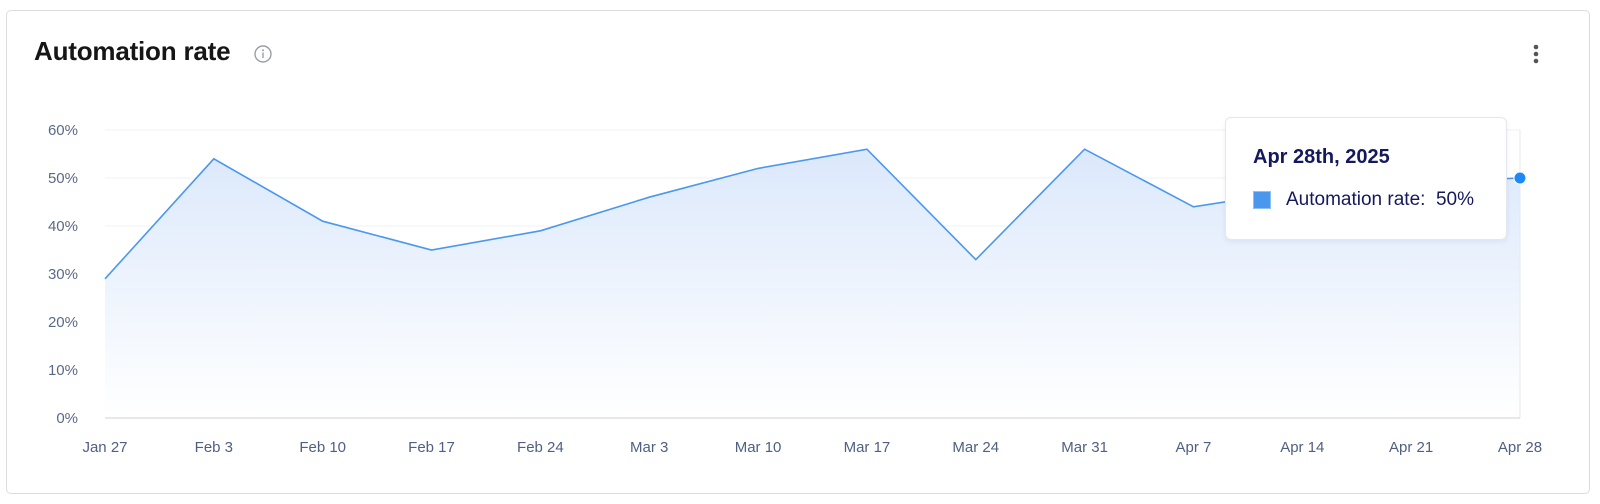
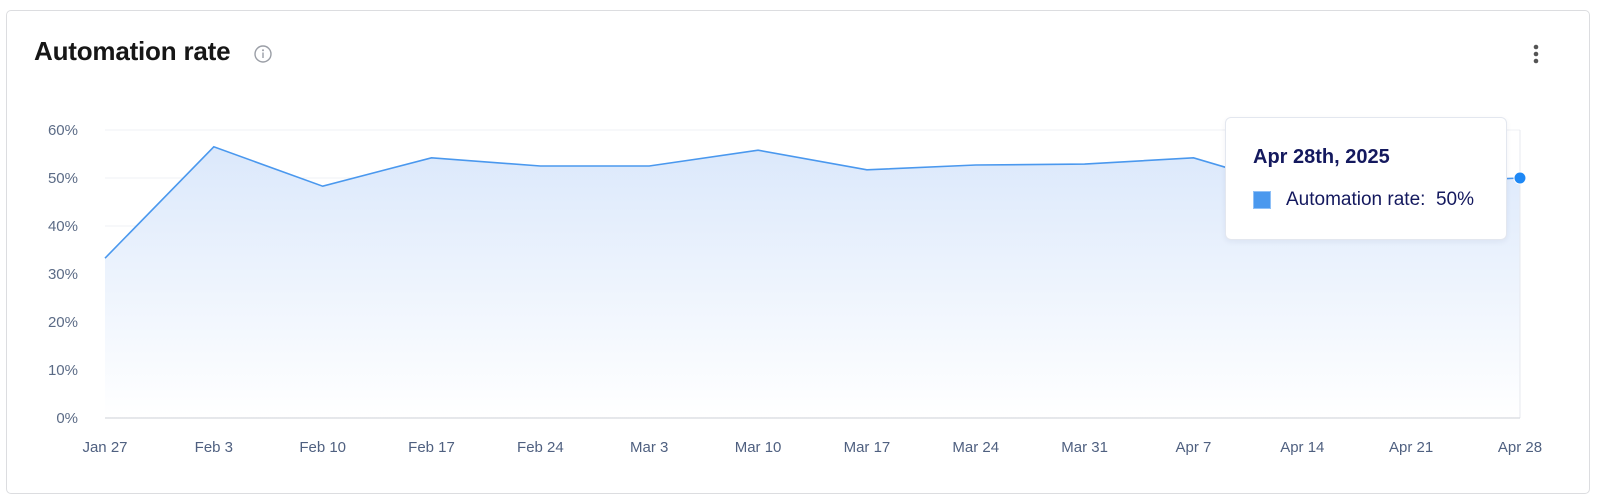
Jan 27: 29% -> 33%
Feb 3: 54% -> 56%
Feb 10: 41% -> 48%
Feb 17: 35% -> 54%
Feb 24: 39% -> 52%
Mar 3: 46% -> 52%
Mar 10: 52% -> 56%
Mar 17: 56% -> 52%
Mar 24: 33% -> 53%
Mar 31: 56% -> 53%
Apr 7: 44% -> 54%
